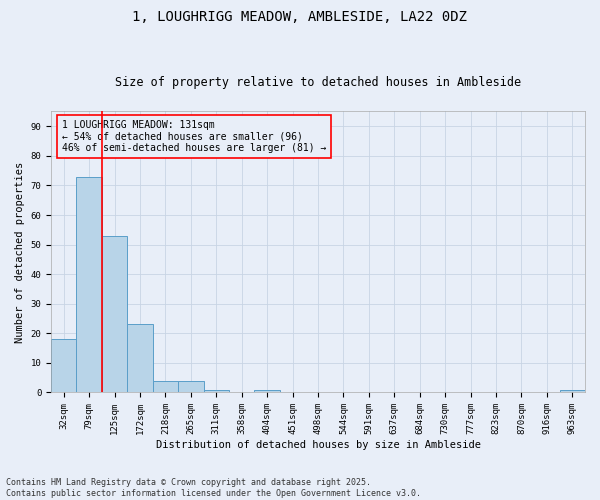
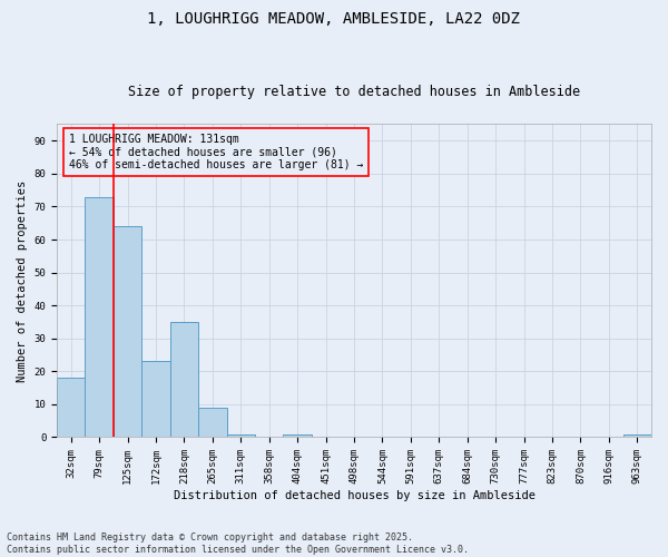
125sqm: 53 -> 64
218sqm: 4 -> 35
265sqm: 4 -> 9
